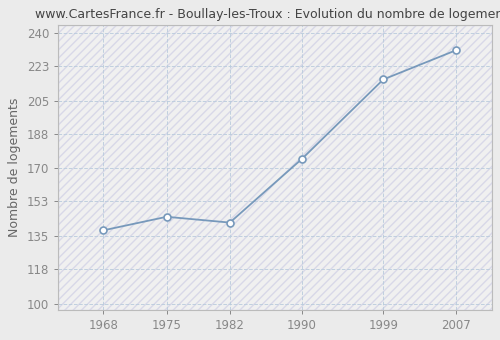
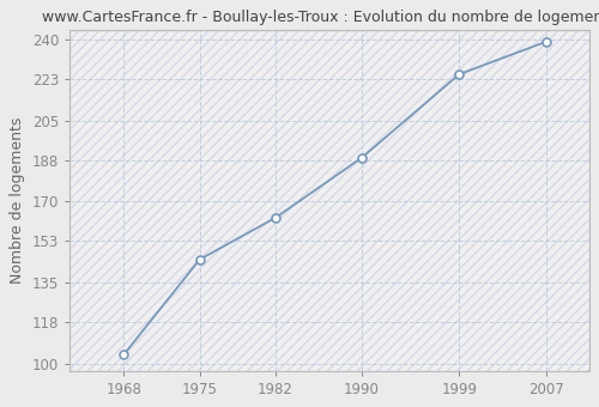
1968: 138 -> 104
1982: 142 -> 163
1990: 175 -> 189
1999: 216 -> 225
2007: 231 -> 239
